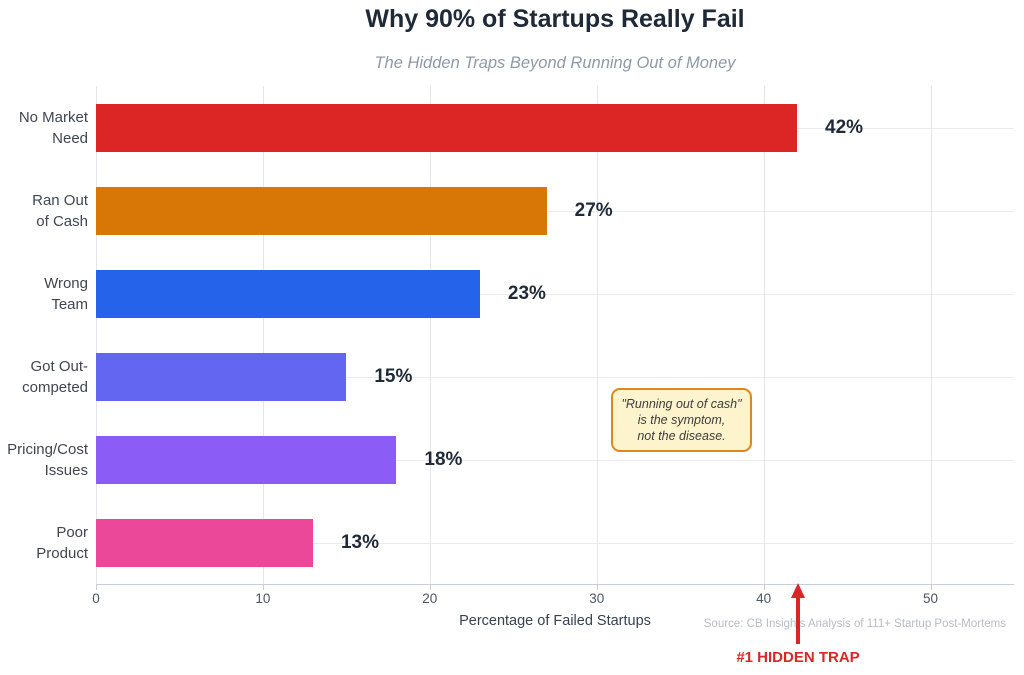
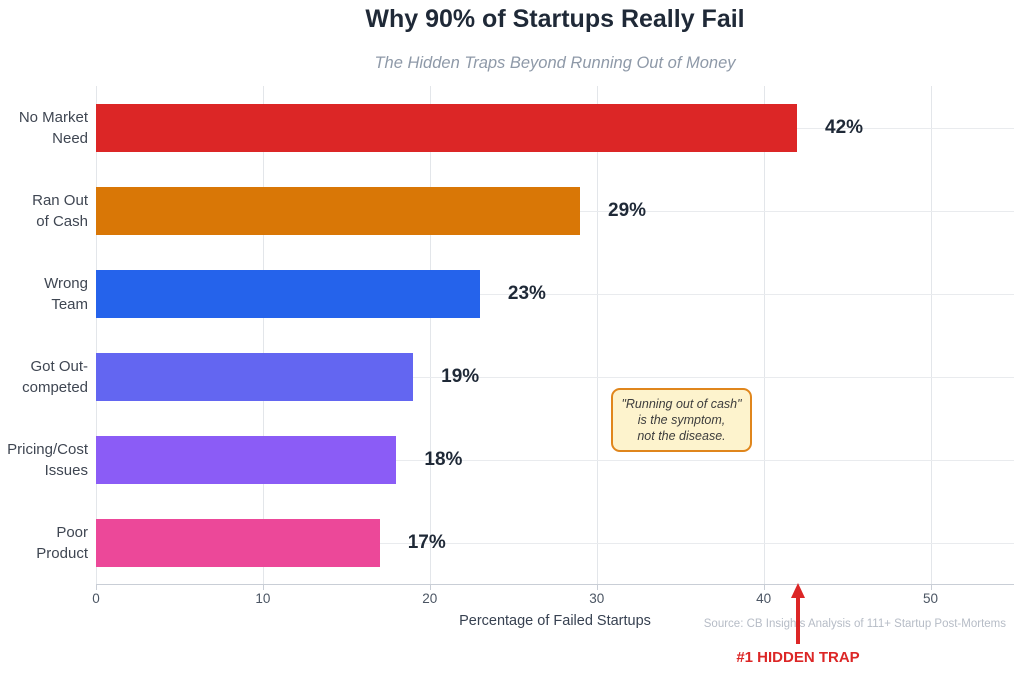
Ran Out of Cash: 27% -> 29%
Got Out- competed: 15% -> 19%
Poor Product: 13% -> 17%
